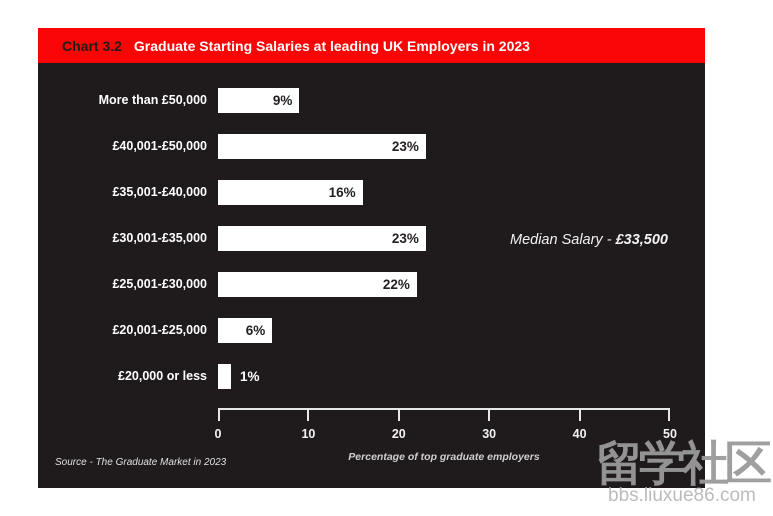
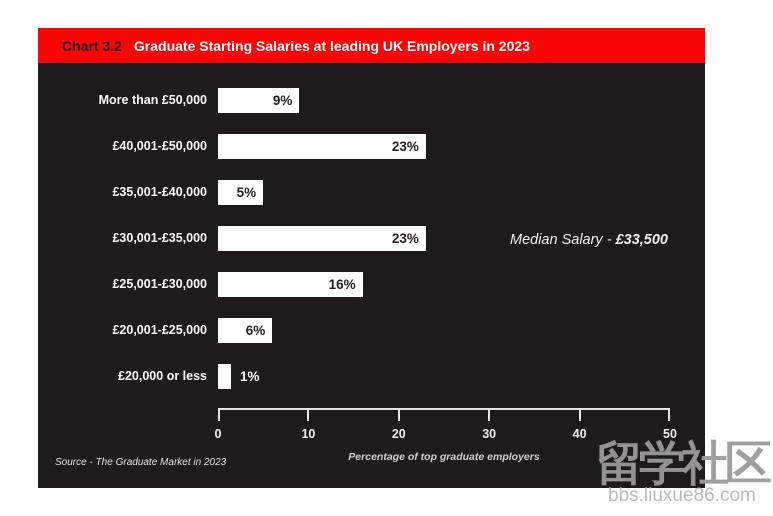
£35,001-£40,000: 16% -> 5%
£25,001-£30,000: 22% -> 16%
